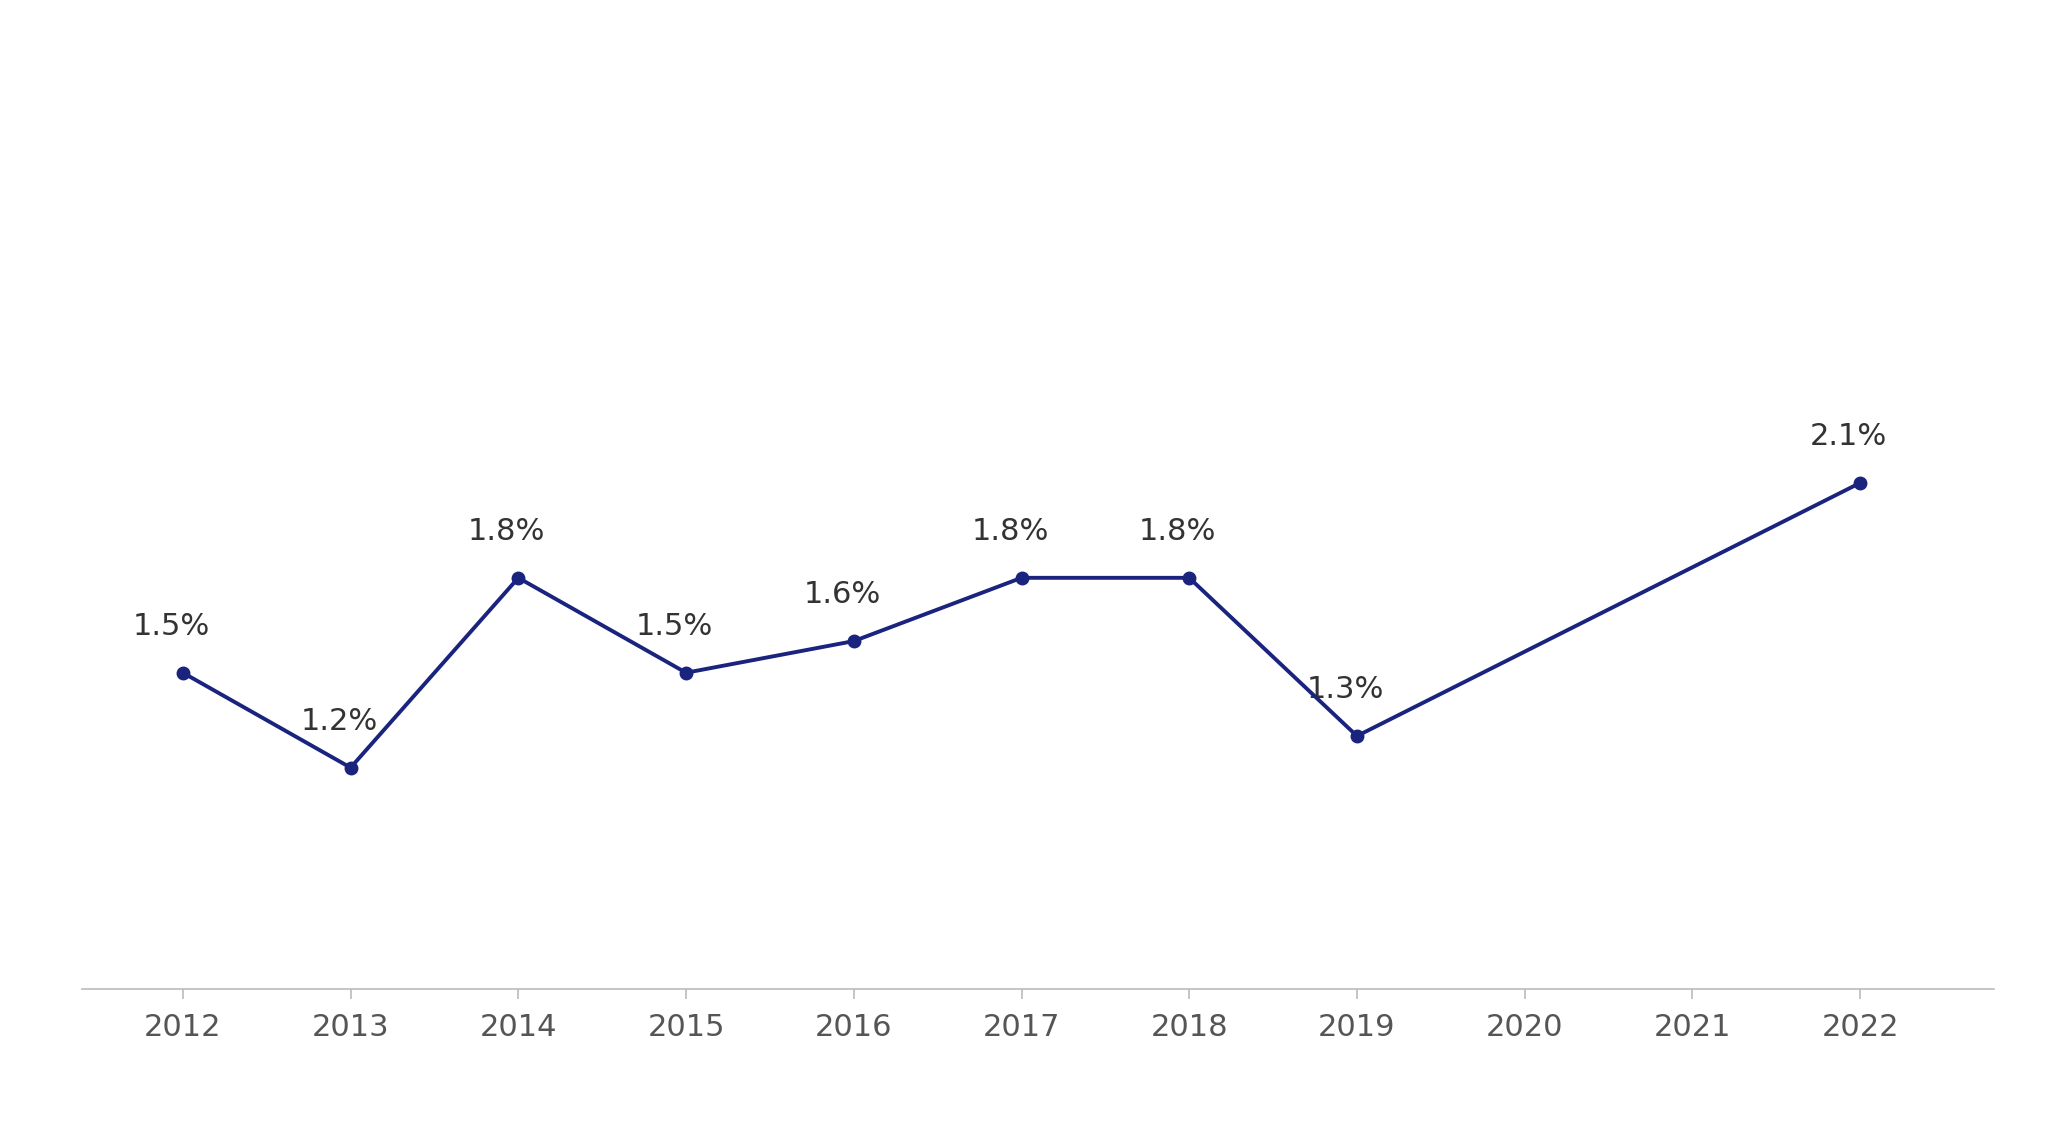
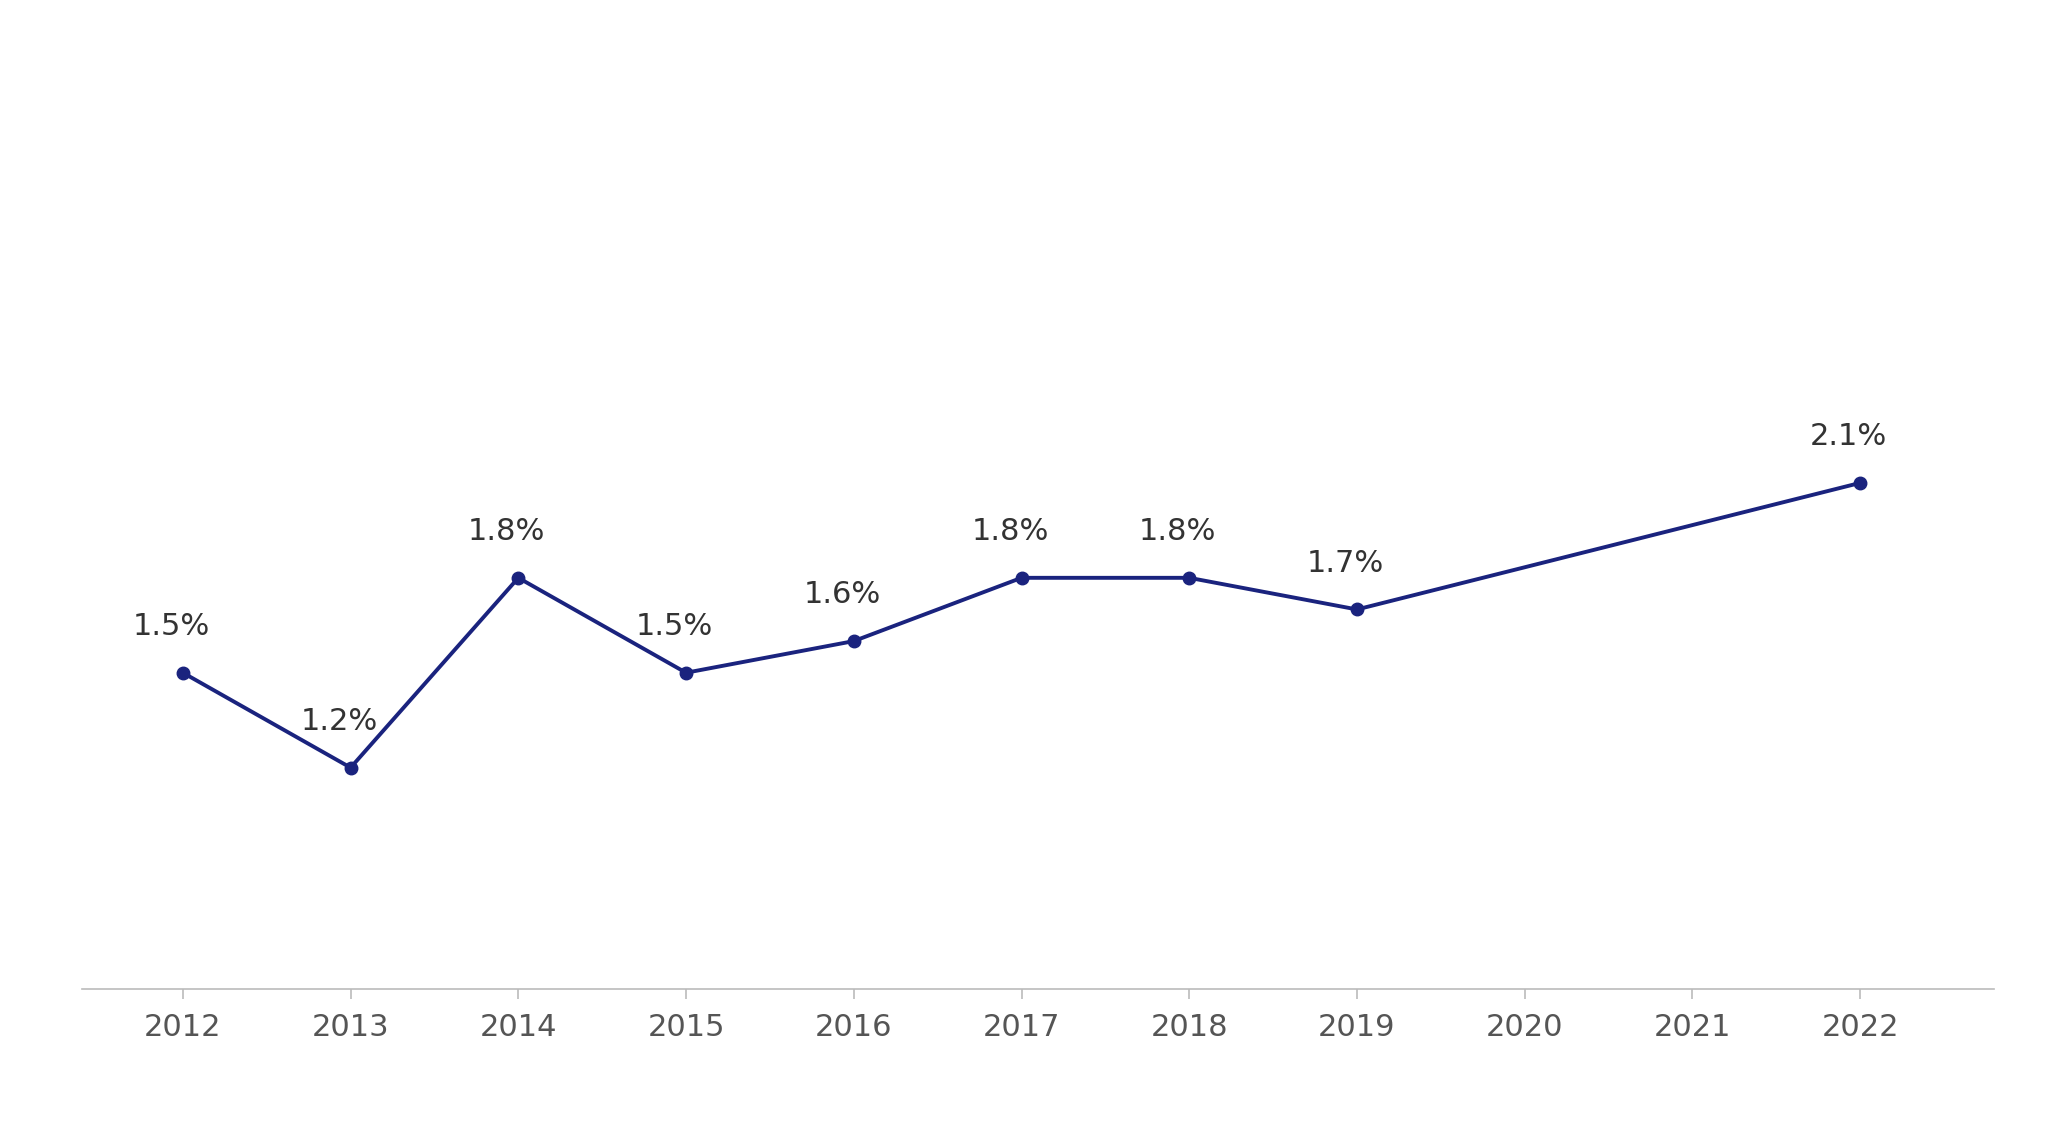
2019: 1.3% -> 1.7%
